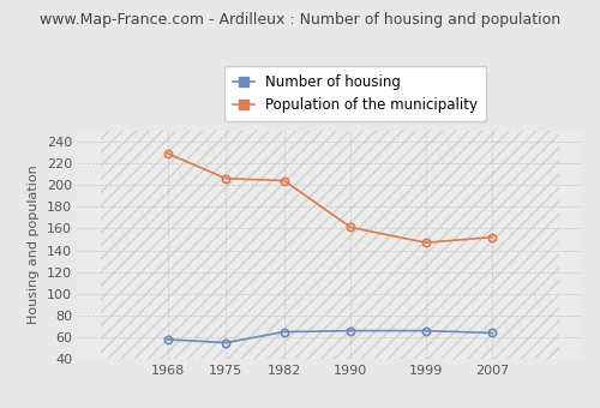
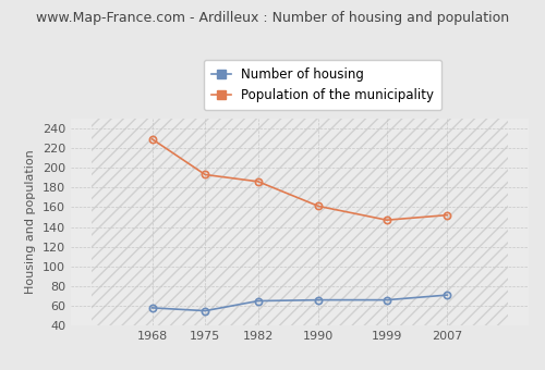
Population of the municipality/1975: 206 -> 193
Population of the municipality/1982: 204 -> 186
Number of housing/2007: 64 -> 71
